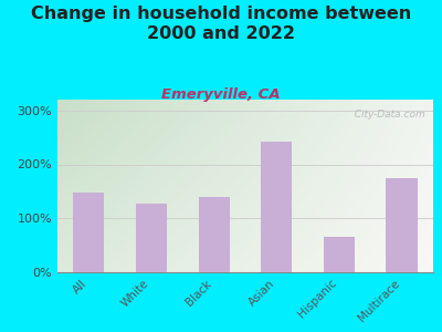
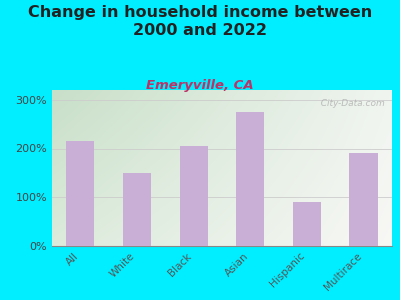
All: 148% -> 215%
White: 128% -> 150%
Black: 140% -> 205%
Asian: 243% -> 275%
Hispanic: 65% -> 90%
Multirace: 175% -> 190%
